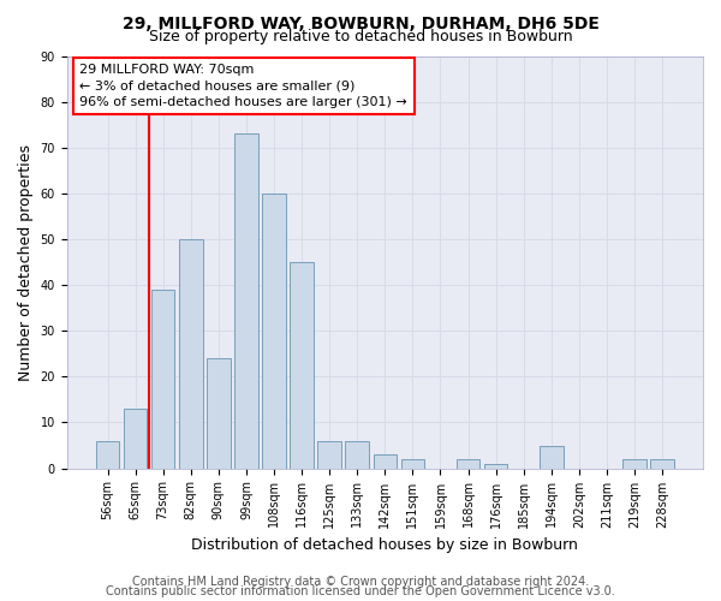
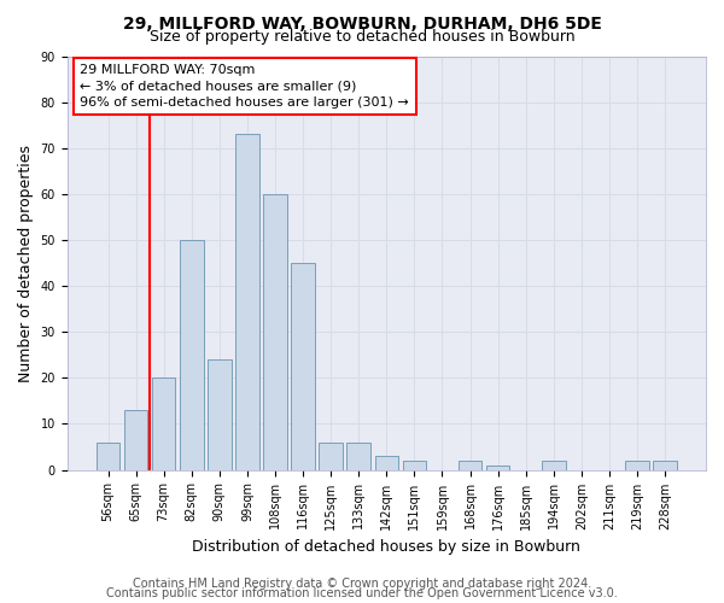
73sqm: 39 -> 20
194sqm: 5 -> 2
